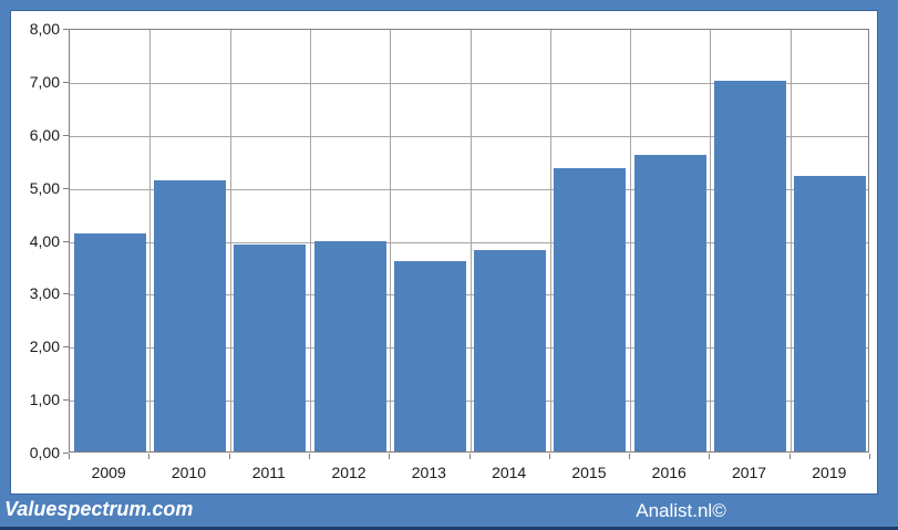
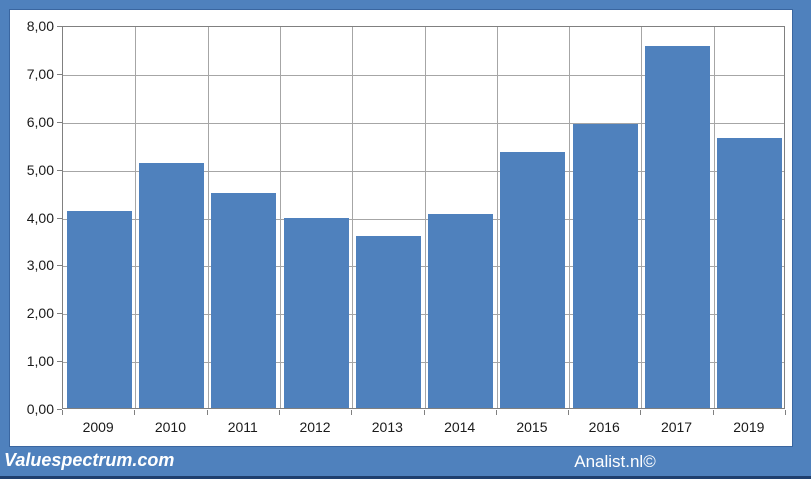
2011: 3,9 -> 4,5
2014: 3,8 -> 4,0
2016: 5,6 -> 5,9
2017: 7,0 -> 7,6
2019: 5,2 -> 5,7
